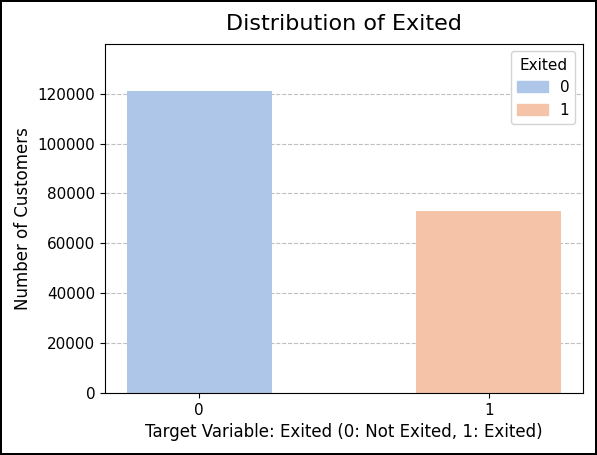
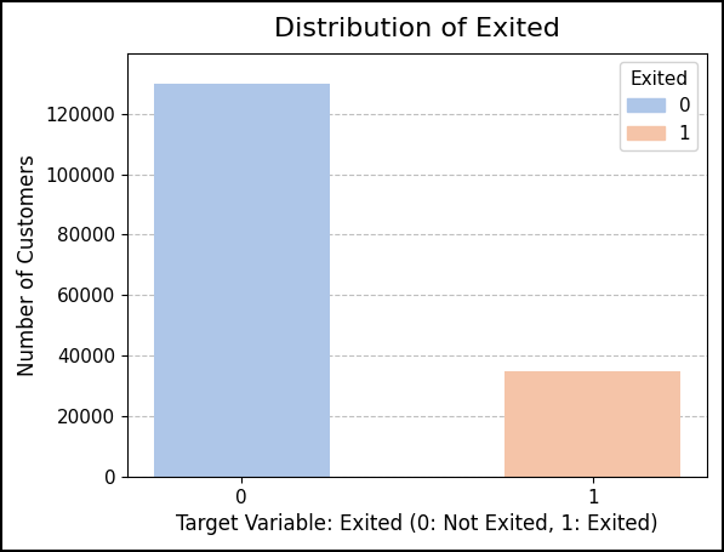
0: 121000 -> 130000
1: 73000 -> 35000
